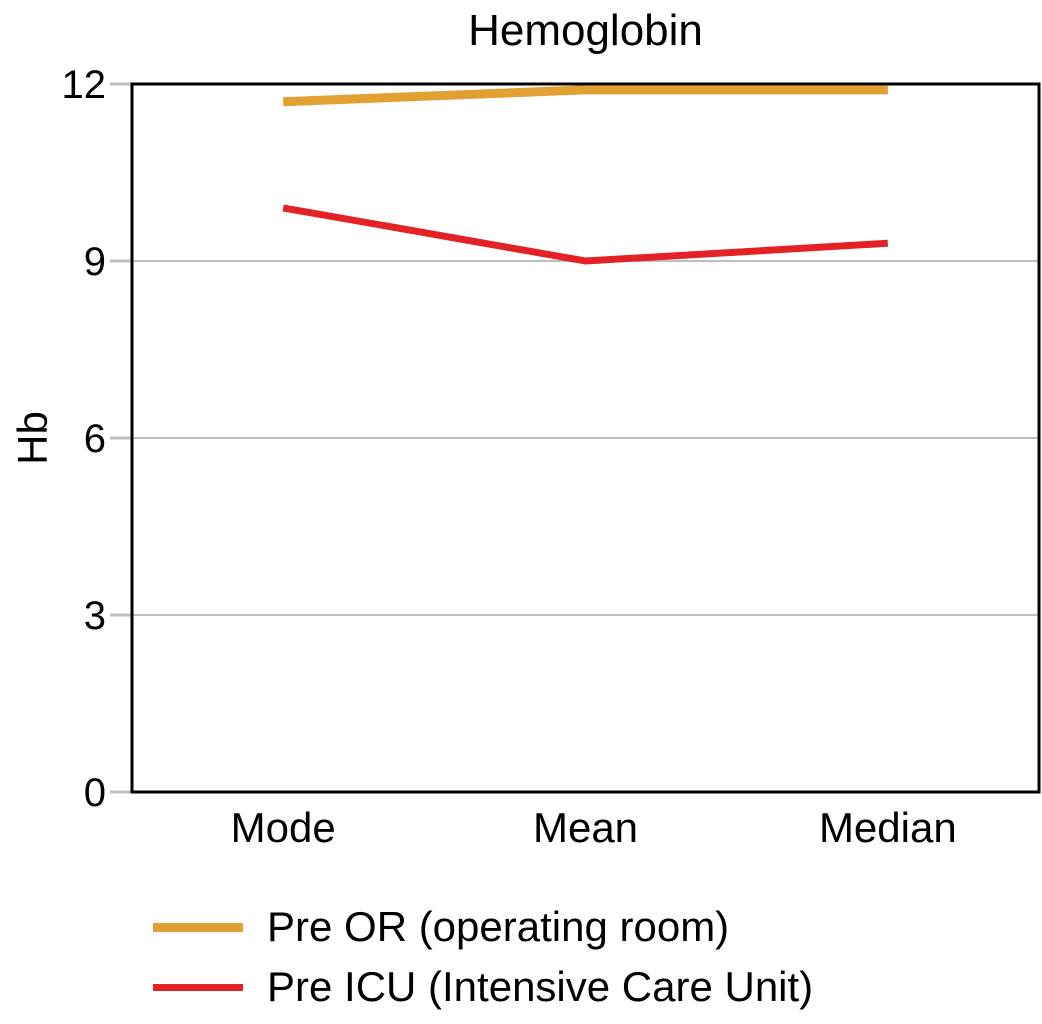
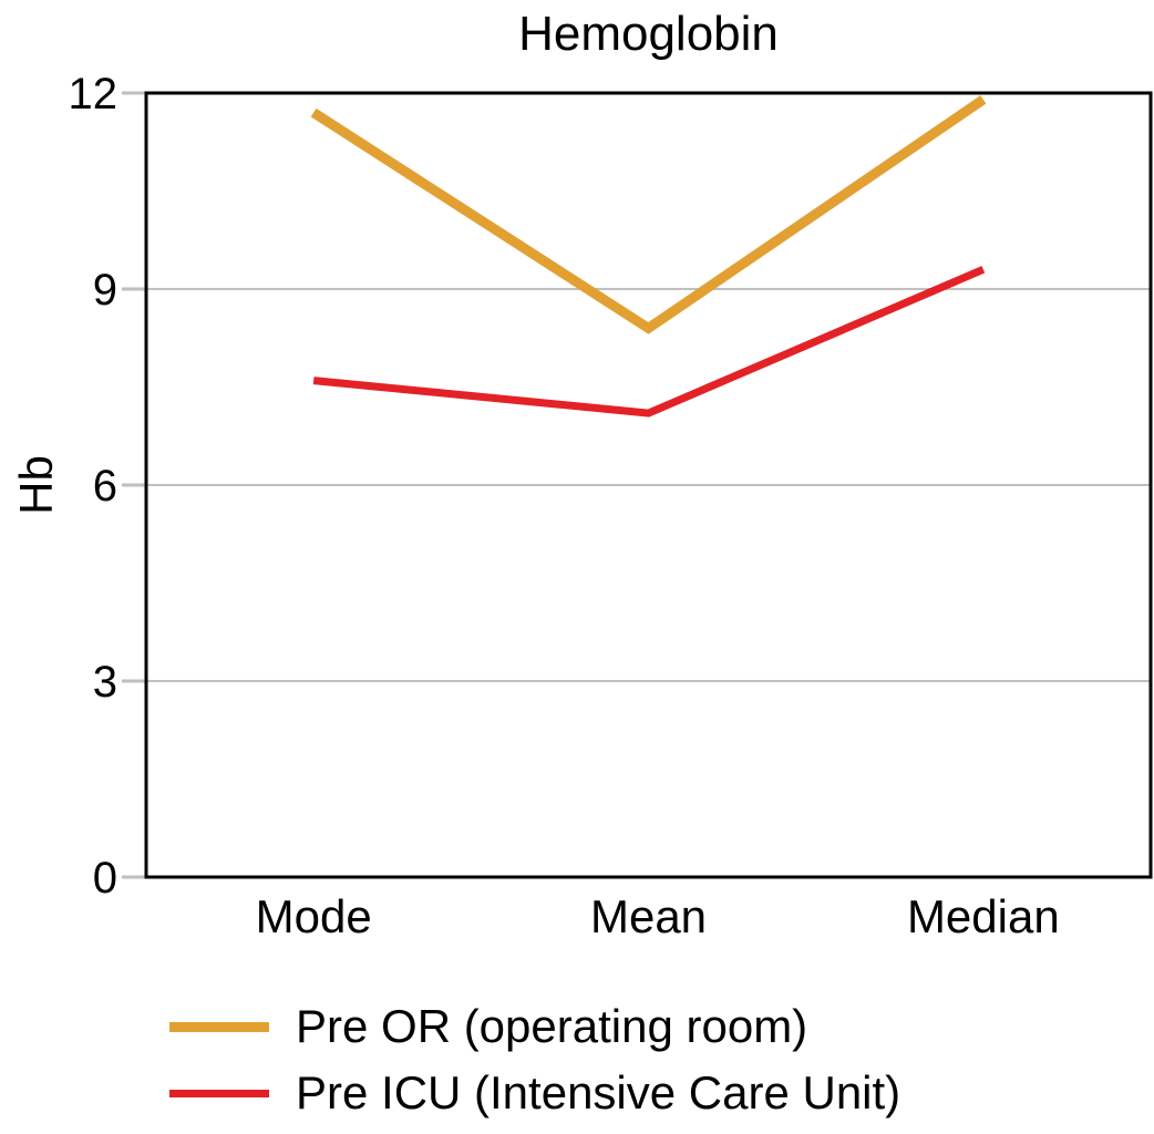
Pre ICU (Intensive Care Unit)/Mode: 9.9 -> 7.6
Pre OR (operating room)/Mean: 11.9 -> 8.4
Pre ICU (Intensive Care Unit)/Mean: 9.0 -> 7.1
